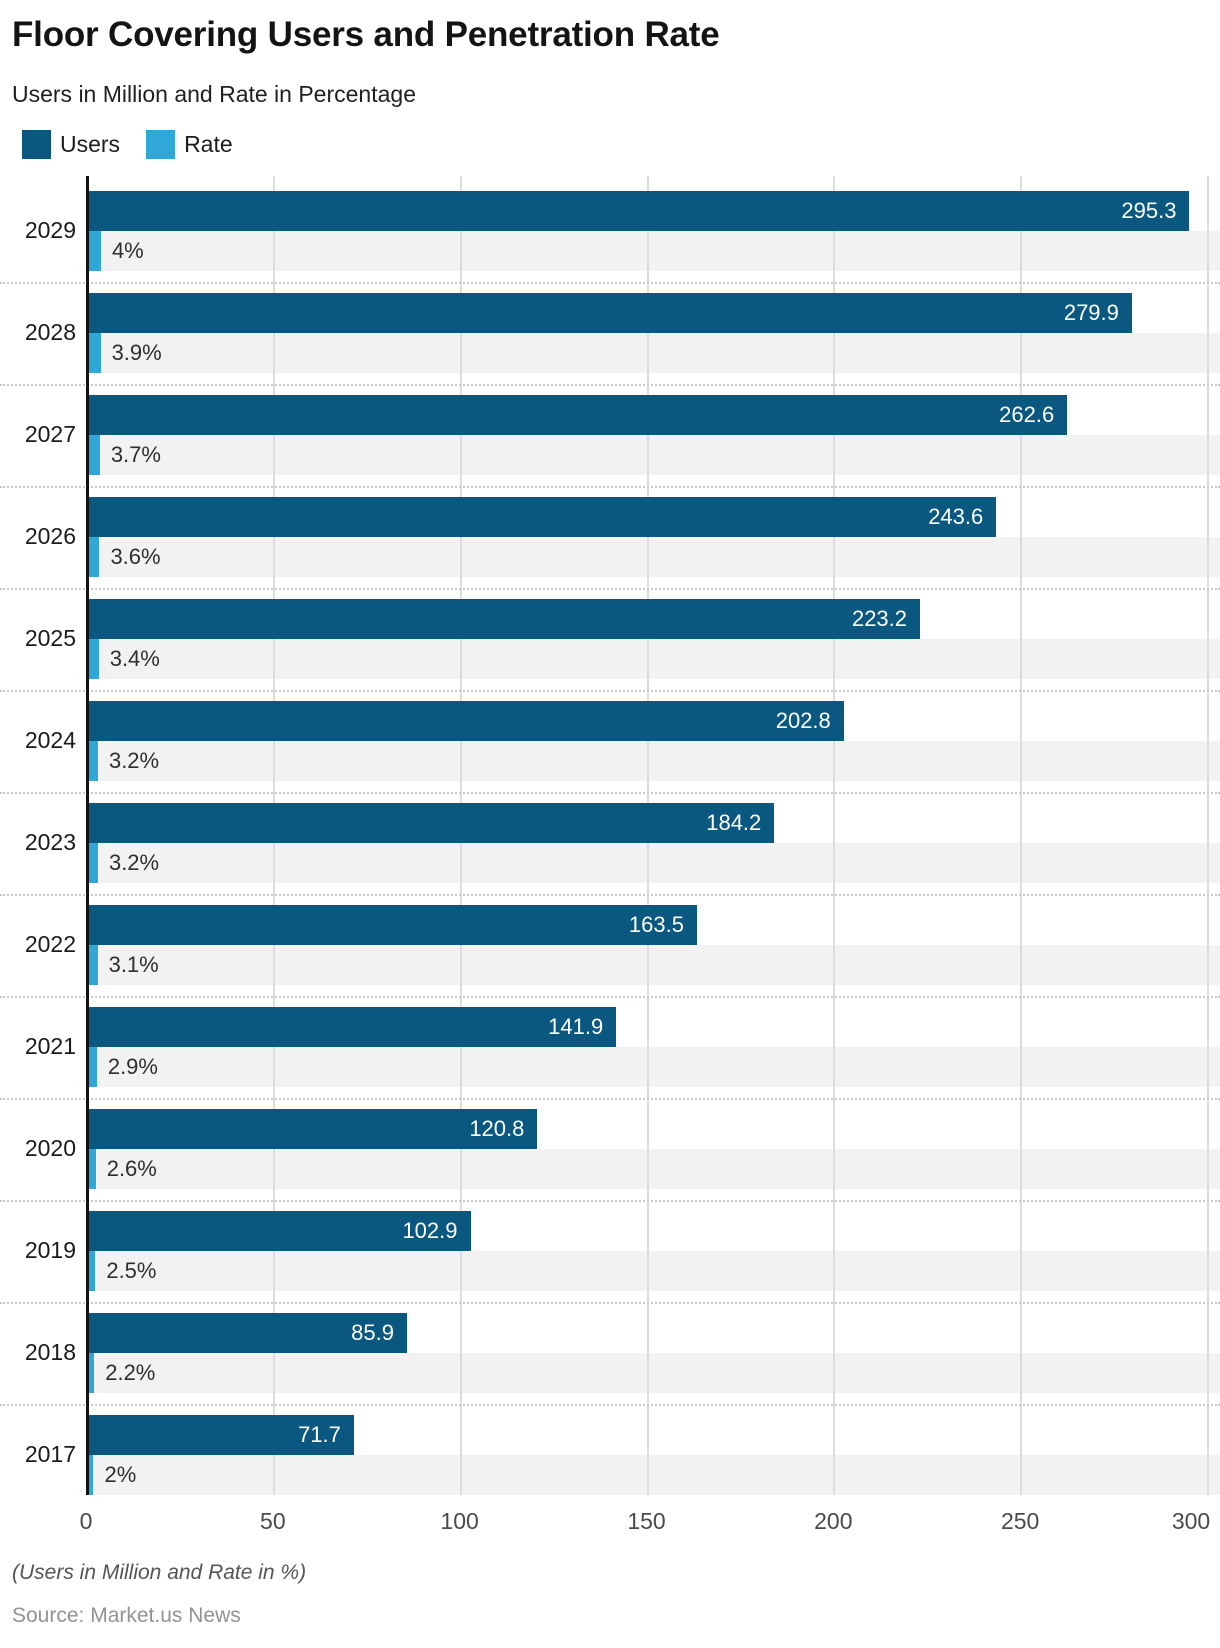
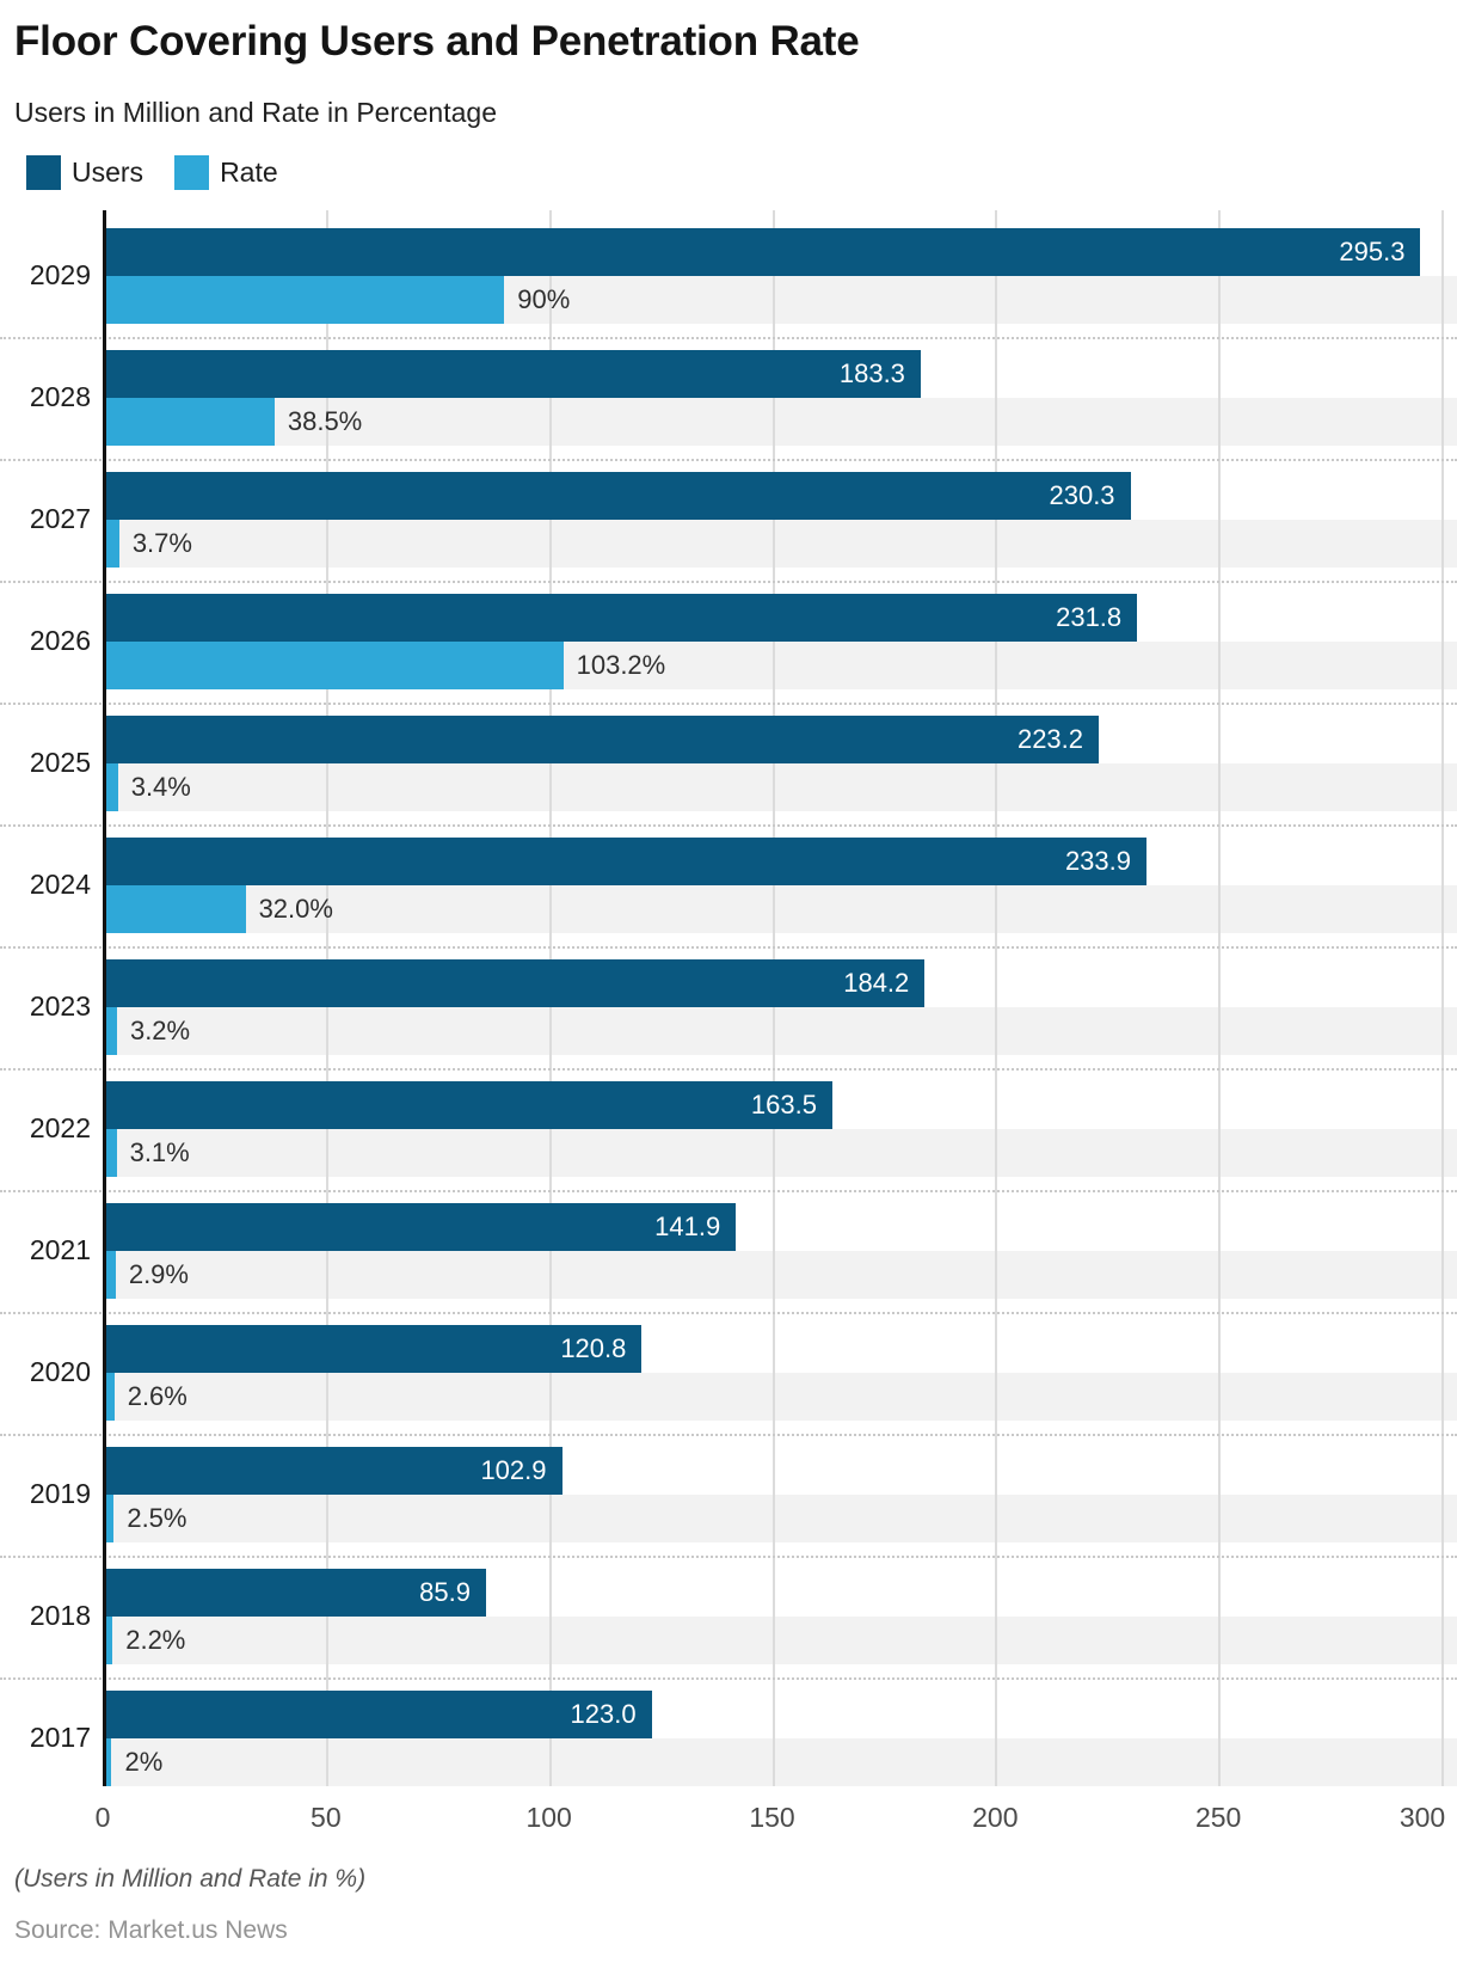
Rate/2029: 4% -> 90%
Users/2028: 279.9 -> 183.3
Rate/2028: 3.9% -> 38.5%
Users/2027: 262.6 -> 230.3
Users/2026: 243.6 -> 231.8
Rate/2026: 3.6% -> 103.2%
Users/2024: 202.8 -> 233.9
Rate/2024: 3.2% -> 32.0%
Users/2017: 71.7 -> 123.0
